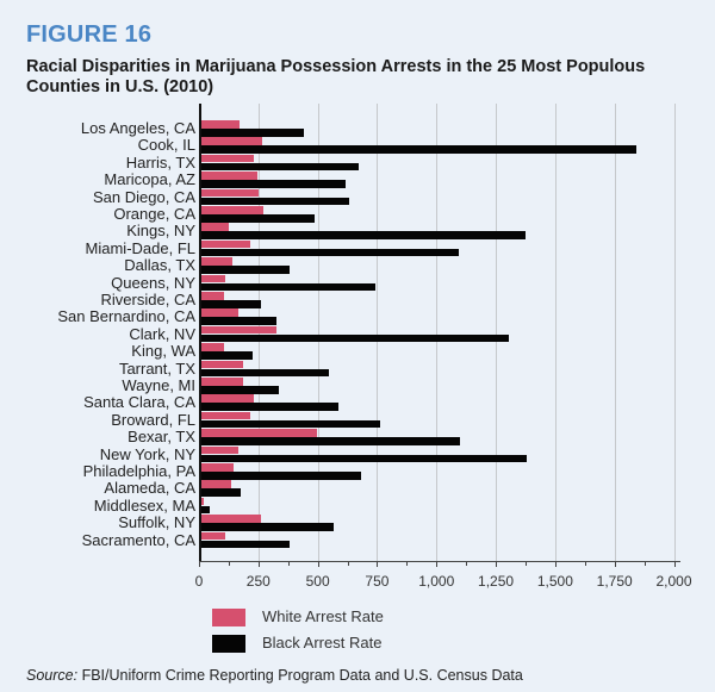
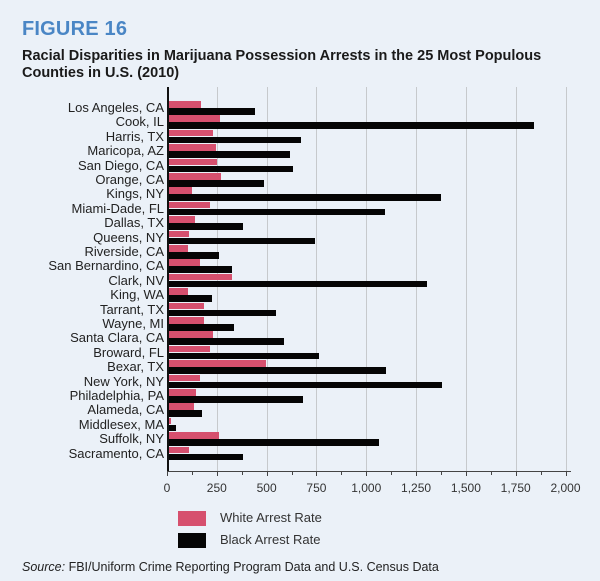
Black Arrest Rate/Suffolk, NY: 560 -> 1060
